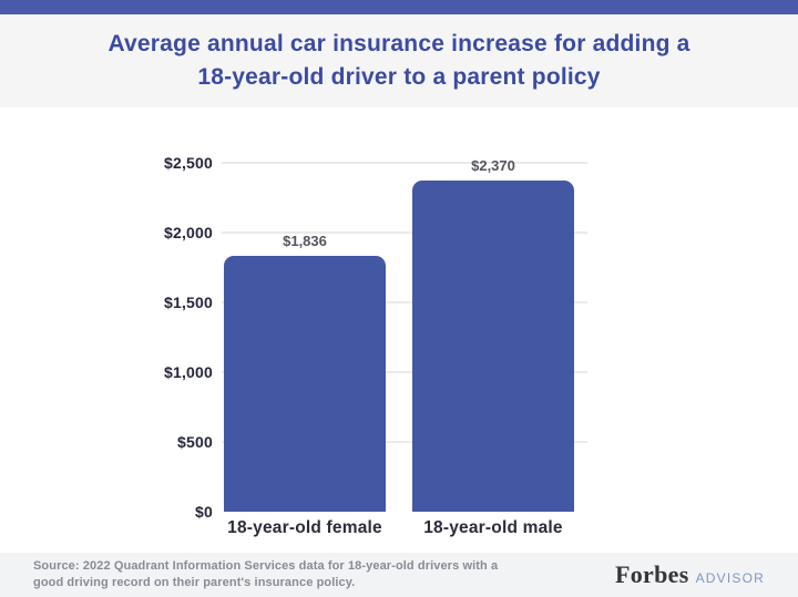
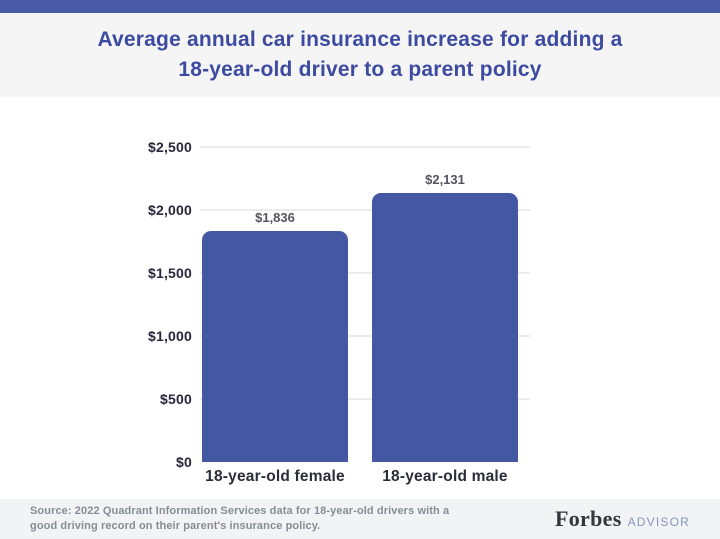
18-year-old male: $2,370 -> $2,131
